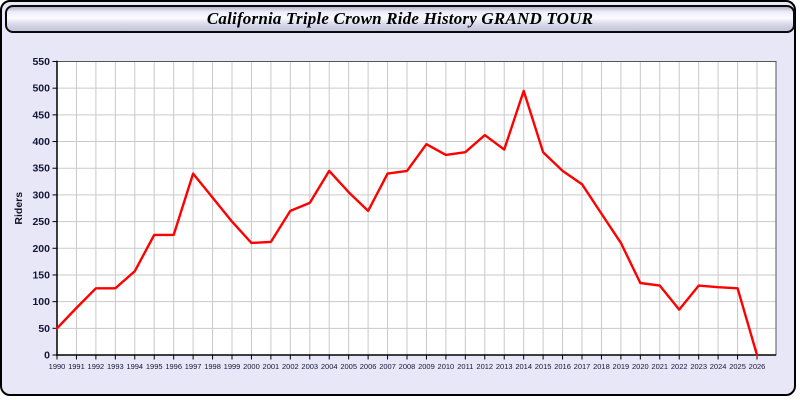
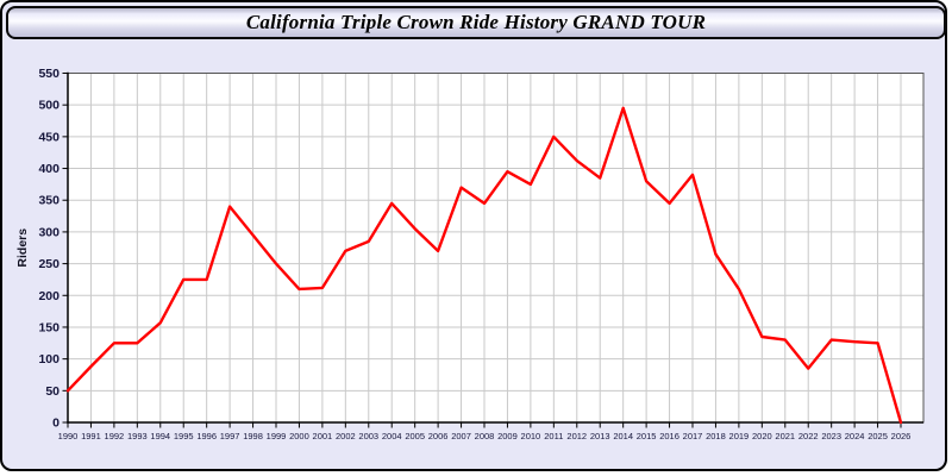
2007: 340 -> 370
2011: 380 -> 450
2017: 320 -> 390
